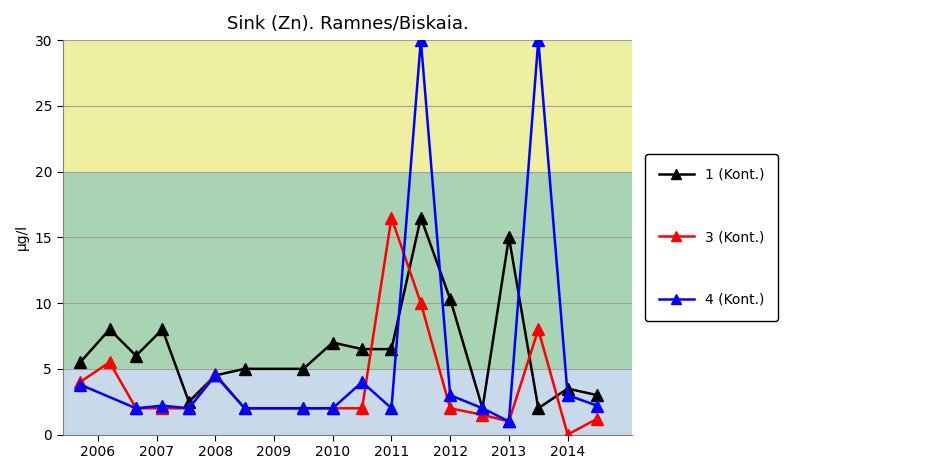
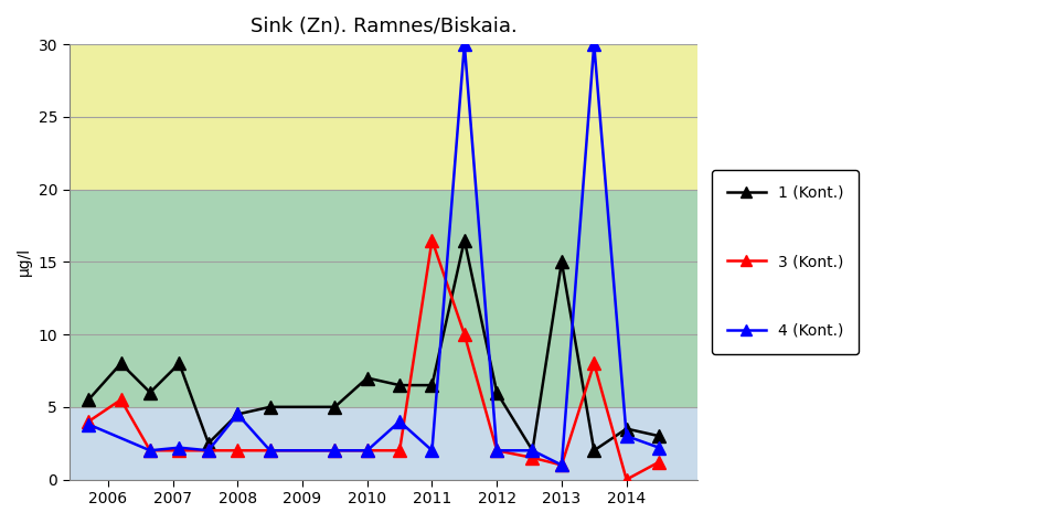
3 (Kont.)/2008: 4.6 -> 2.0
1 (Kont.)/2012: 10.3 -> 6.0
4 (Kont.)/2012: 3.0 -> 2.0
